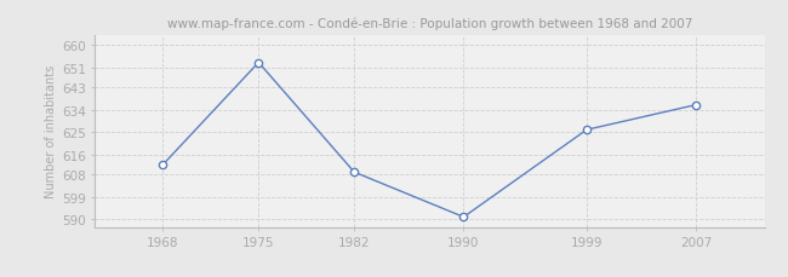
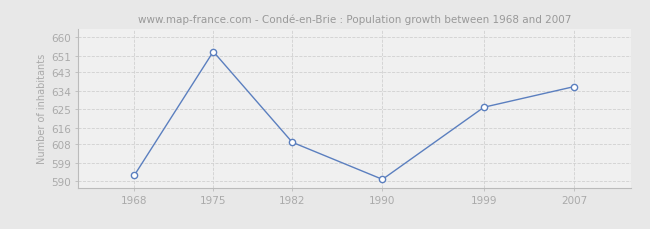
1968: 612 -> 593
